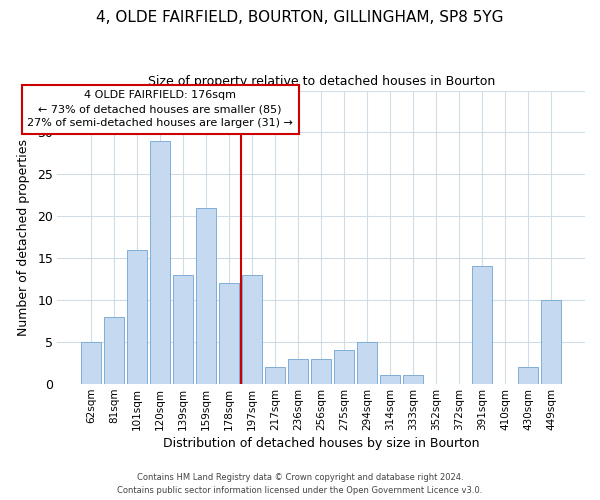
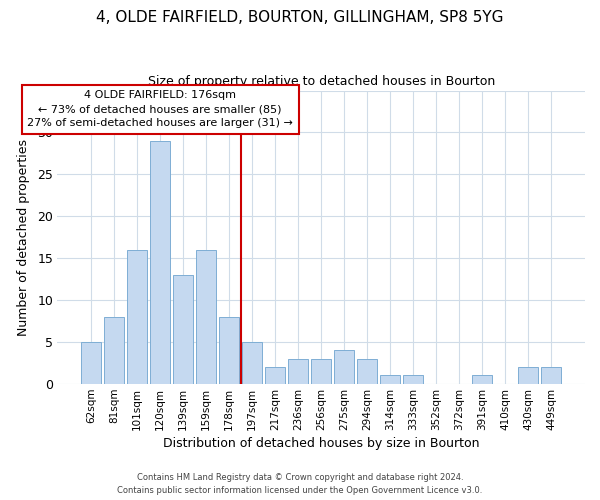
159sqm: 21 -> 16
178sqm: 12 -> 8
197sqm: 13 -> 5
294sqm: 5 -> 3
391sqm: 14 -> 1
449sqm: 10 -> 2
